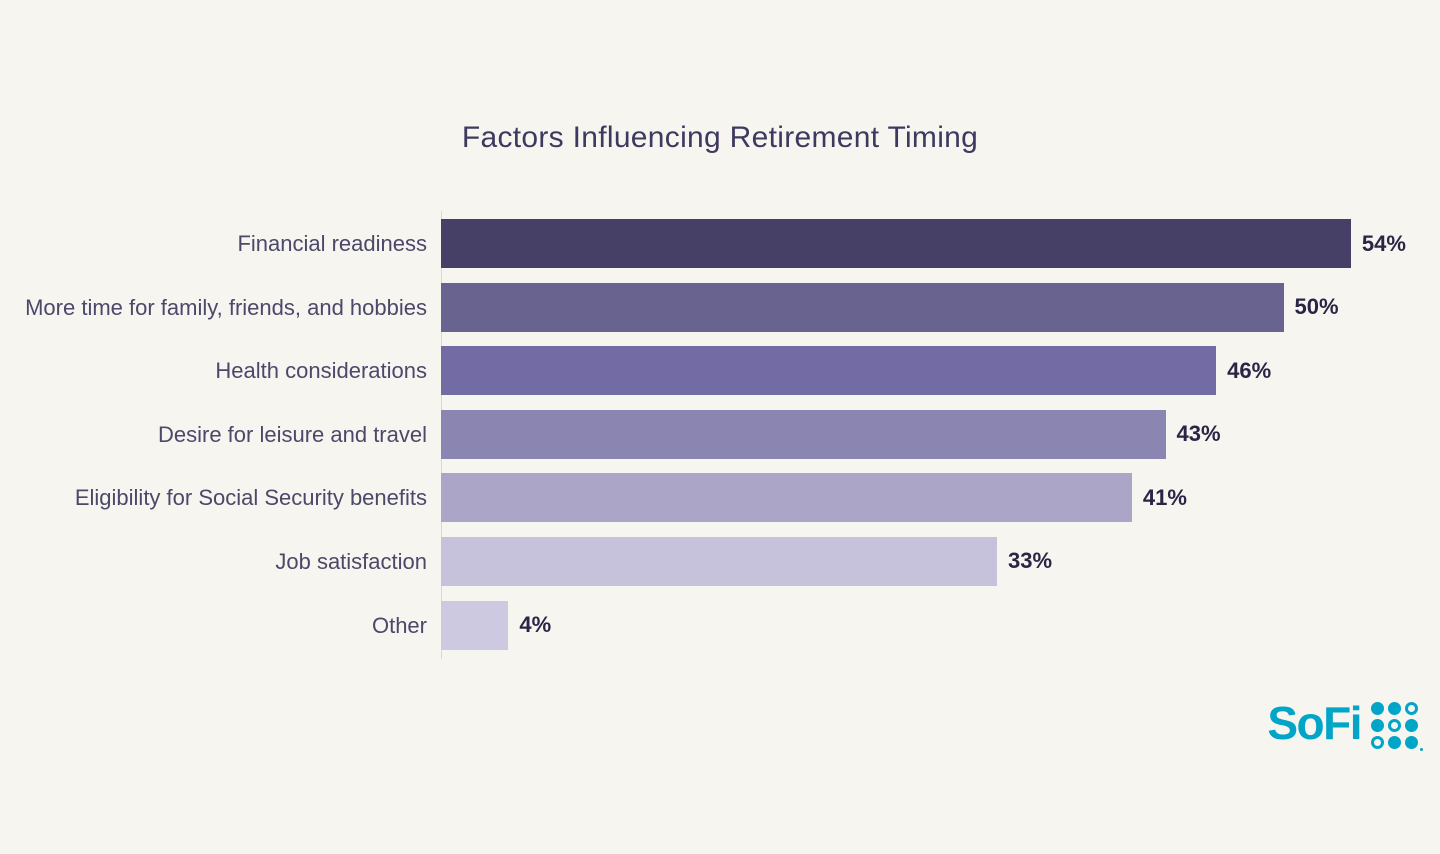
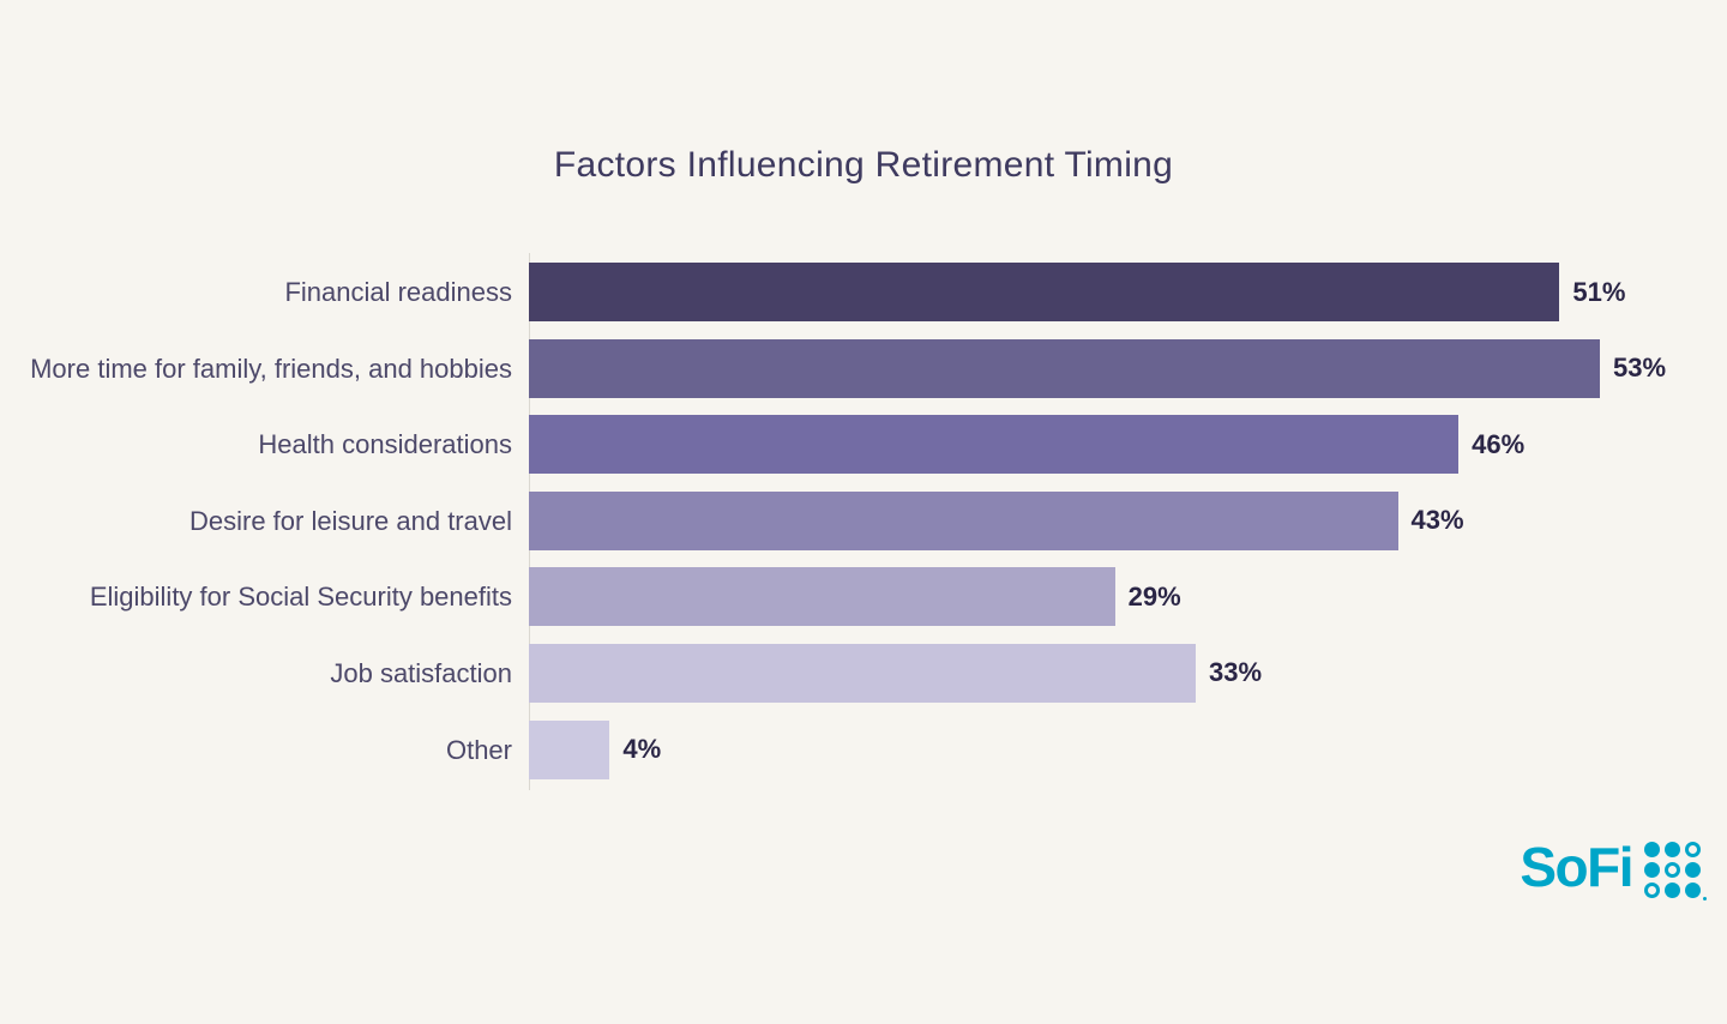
Financial readiness: 54% -> 51%
More time for family, friends, and hobbies: 50% -> 53%
Eligibility for Social Security benefits: 41% -> 29%
